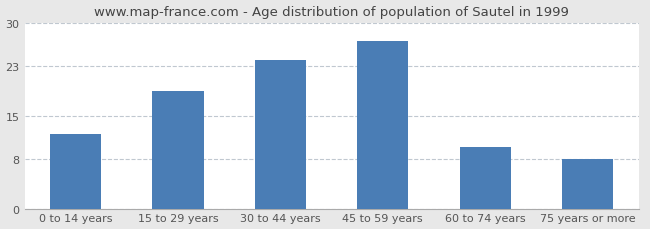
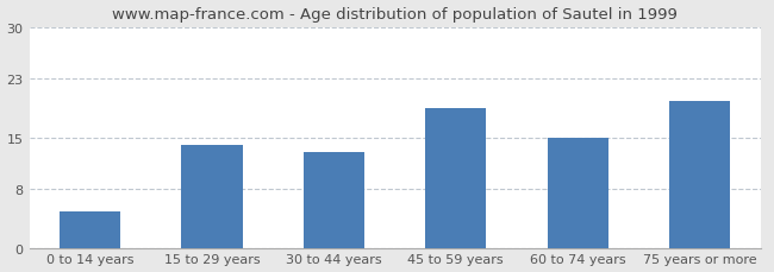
0 to 14 years: 12 -> 5
15 to 29 years: 19 -> 14
30 to 44 years: 24 -> 13
45 to 59 years: 27 -> 19
60 to 74 years: 10 -> 15
75 years or more: 8 -> 20
